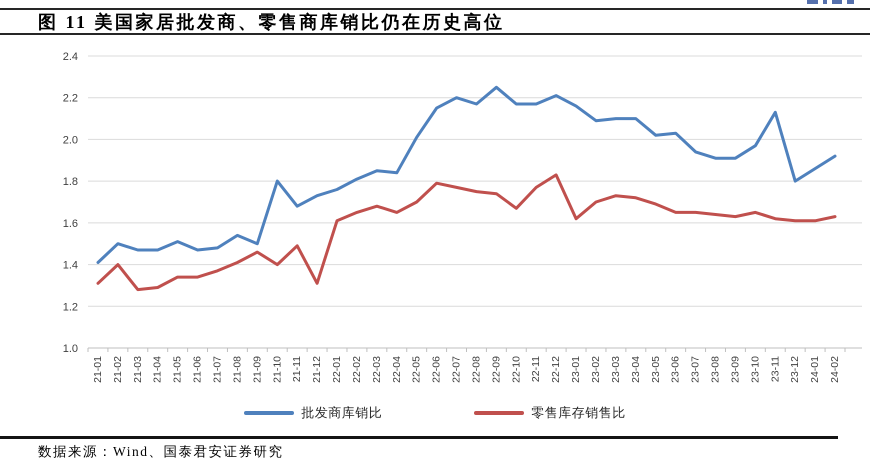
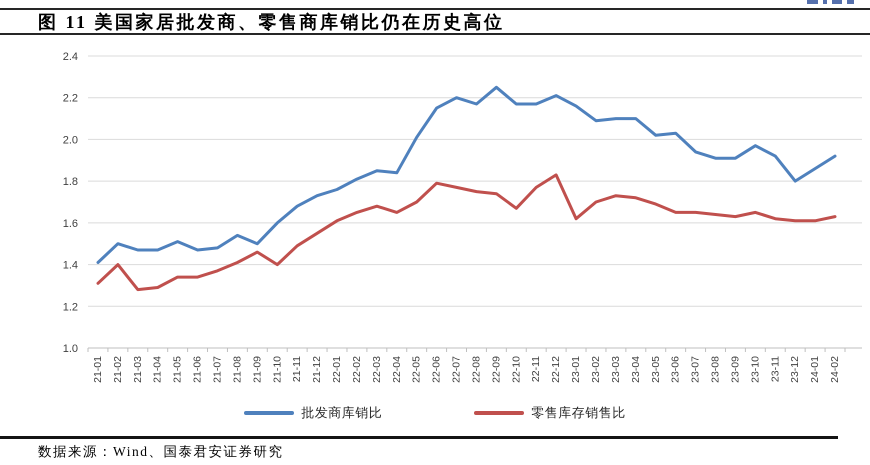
批发商库销比/21-10: 1.80 -> 1.60
零售库存销售比/21-12: 1.31 -> 1.55
批发商库销比/23-11: 2.13 -> 1.92
